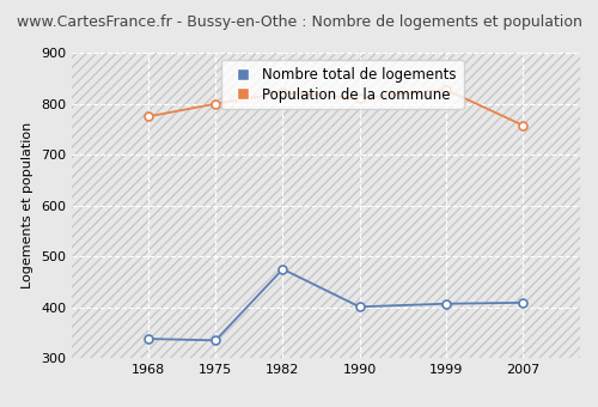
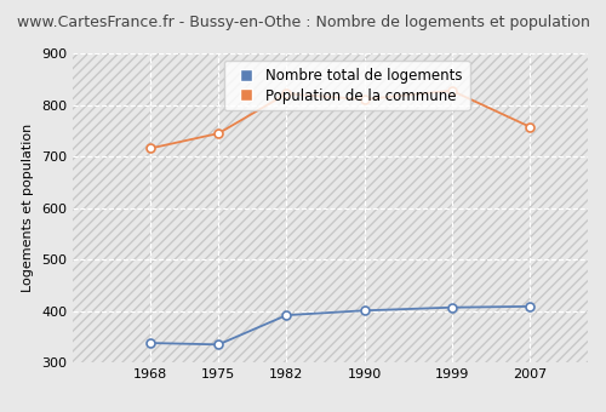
Population de la commune/1968: 775 -> 716
Population de la commune/1975: 800 -> 745
Nombre total de logements/1982: 475 -> 392
